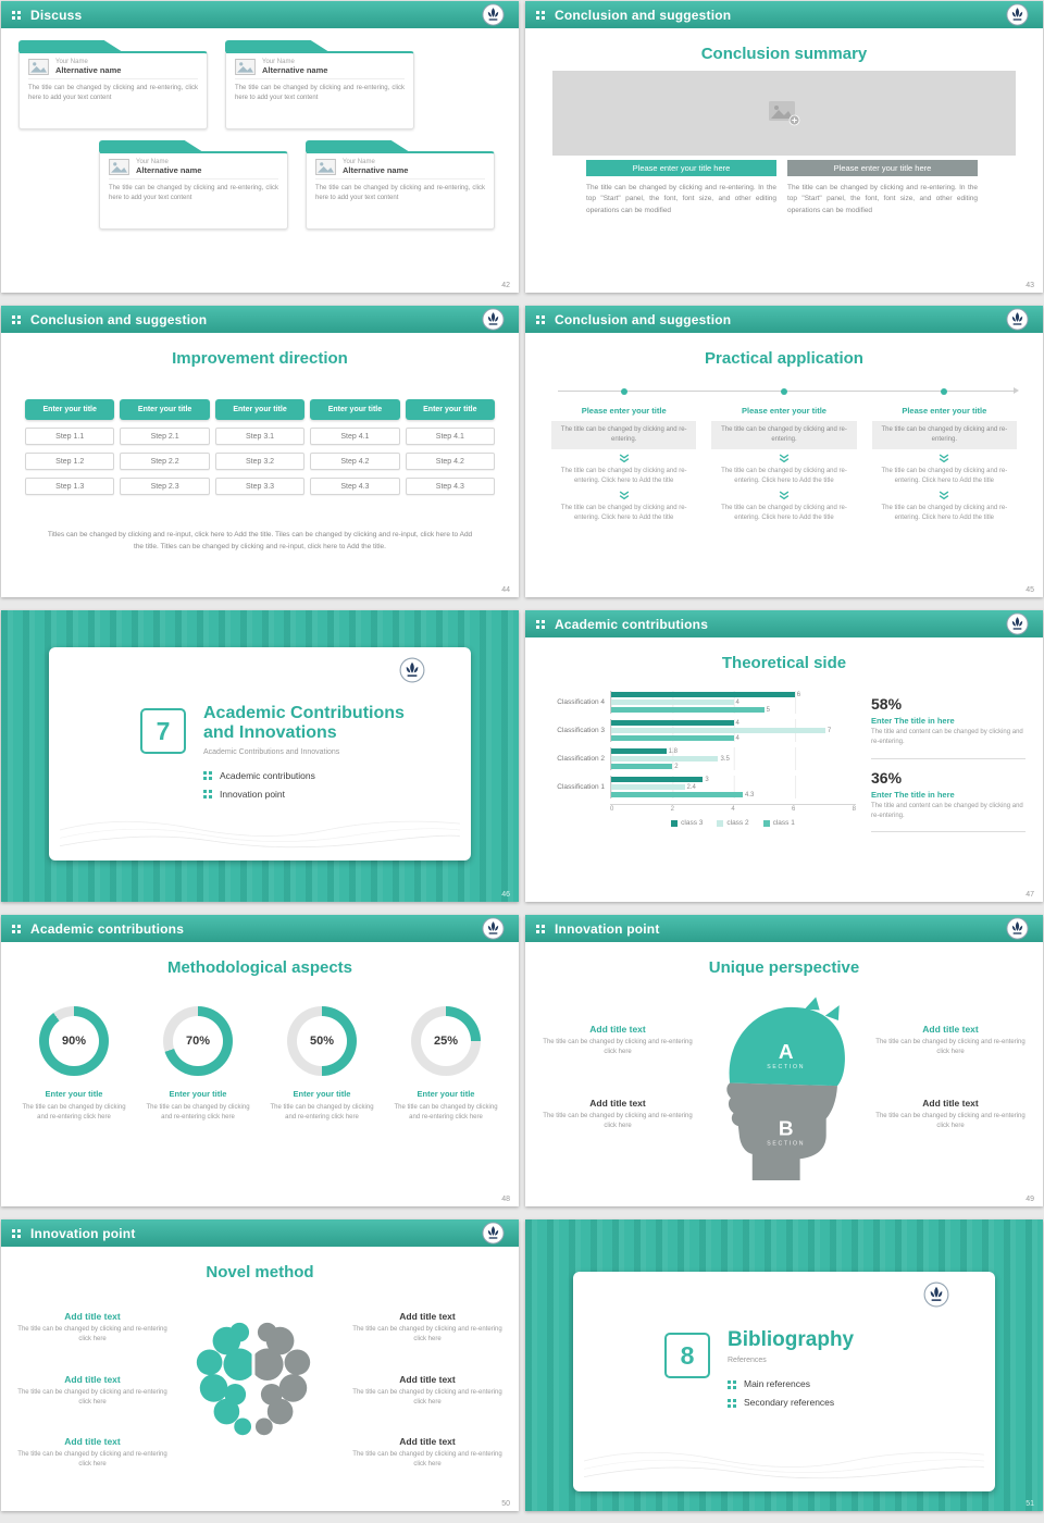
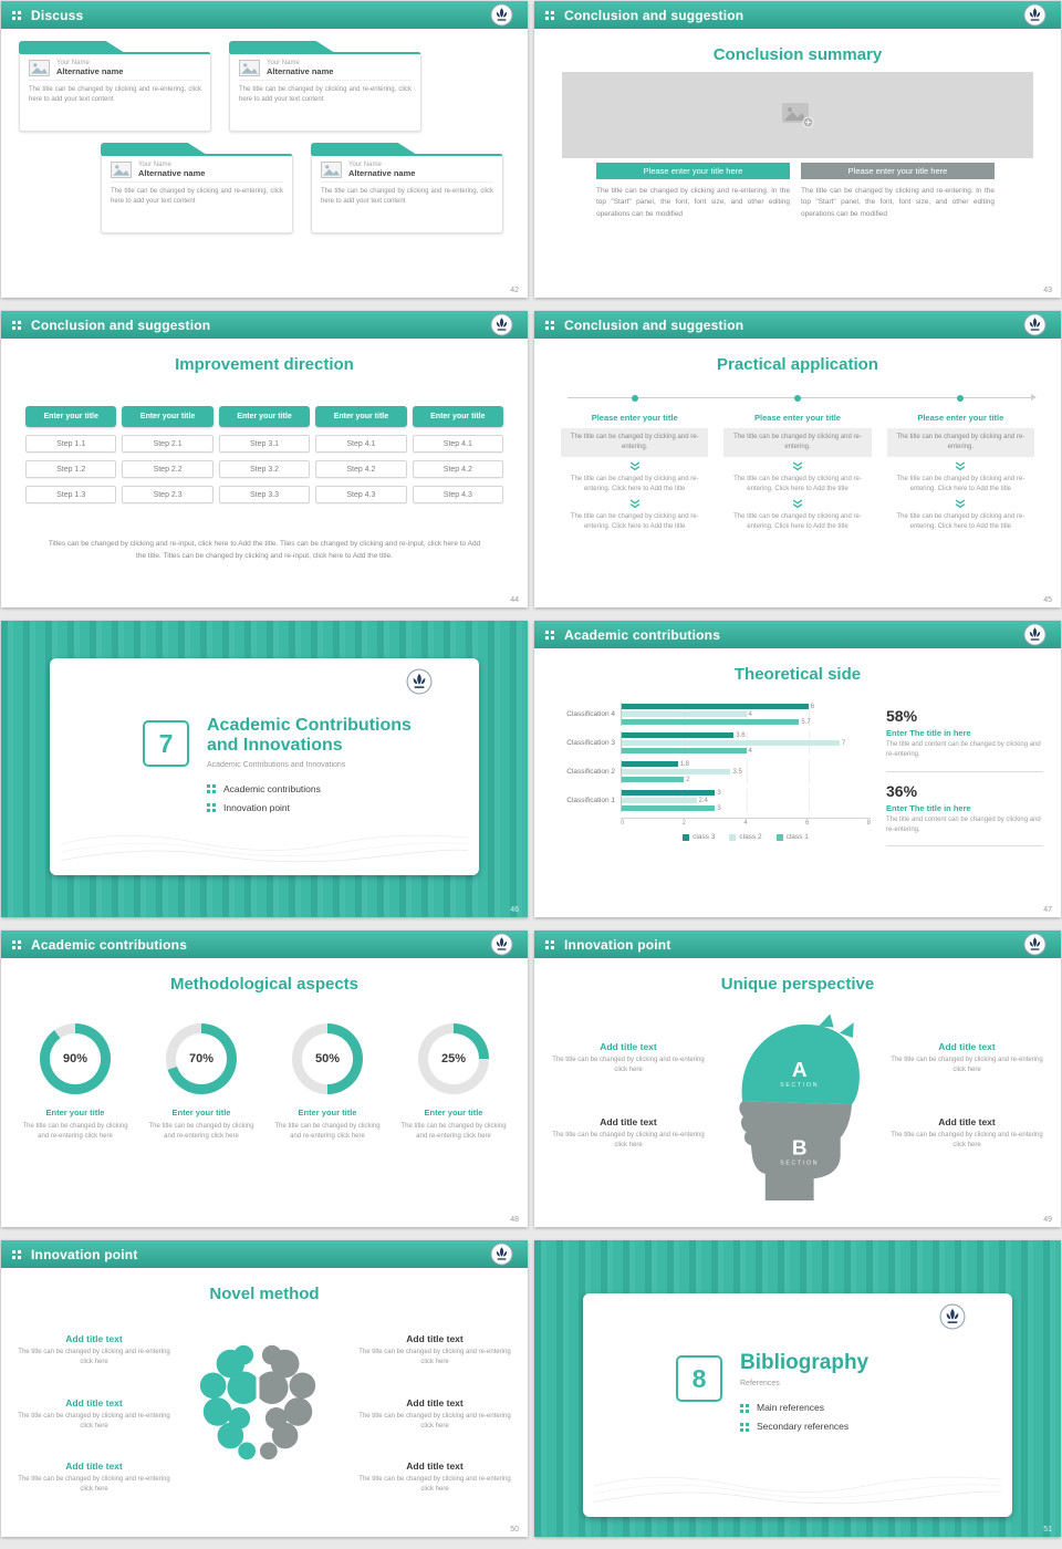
Theoretical side/class 1/Classification 4: 5 -> 5.7
Theoretical side/class 3/Classification 3: 4 -> 3.6
Theoretical side/class 1/Classification 1: 4.3 -> 3
